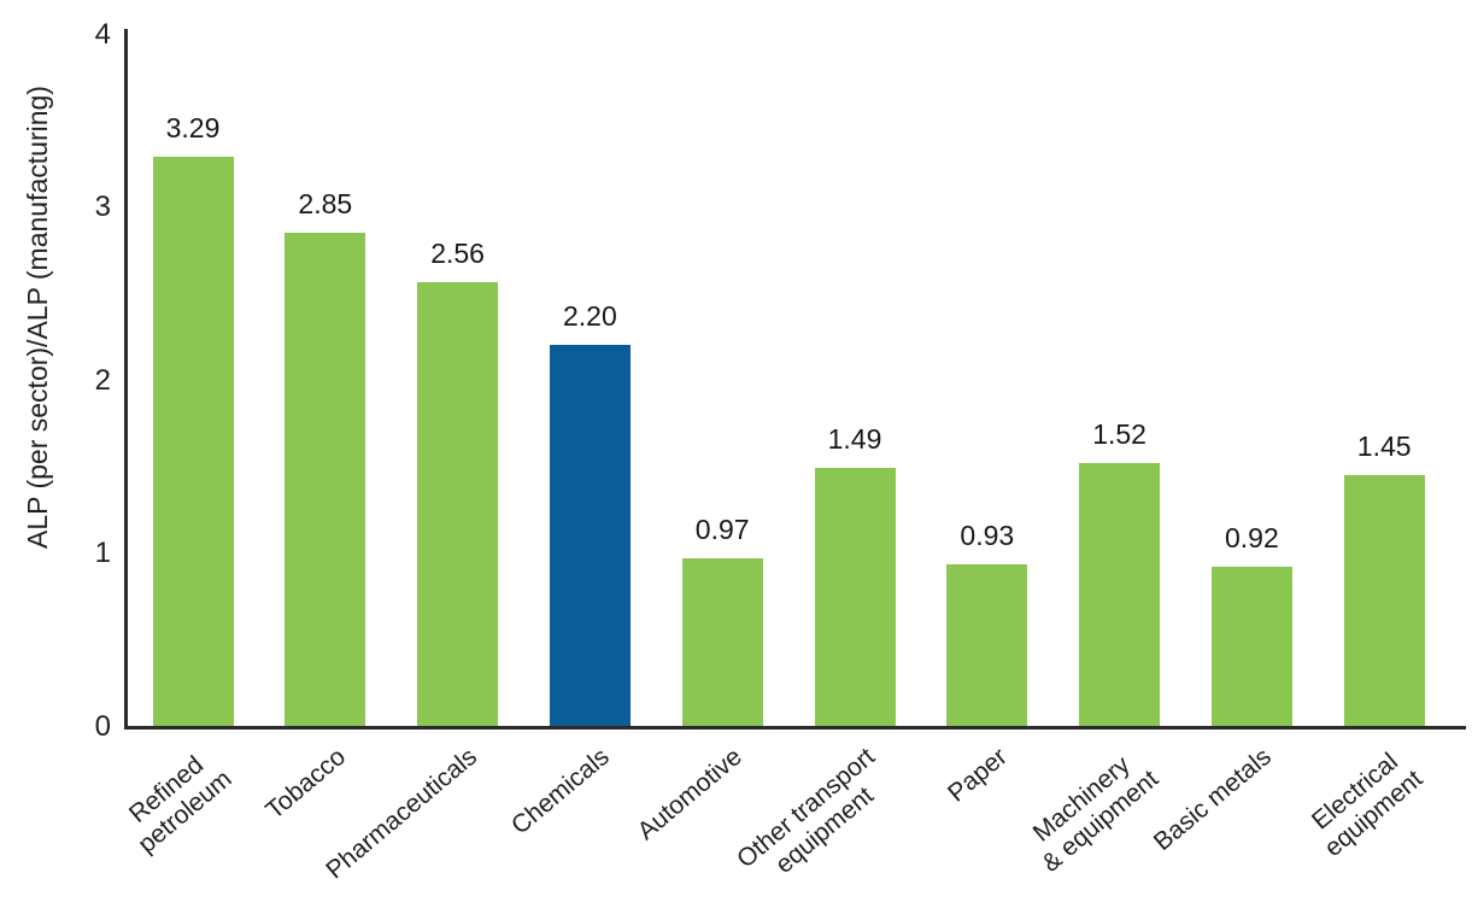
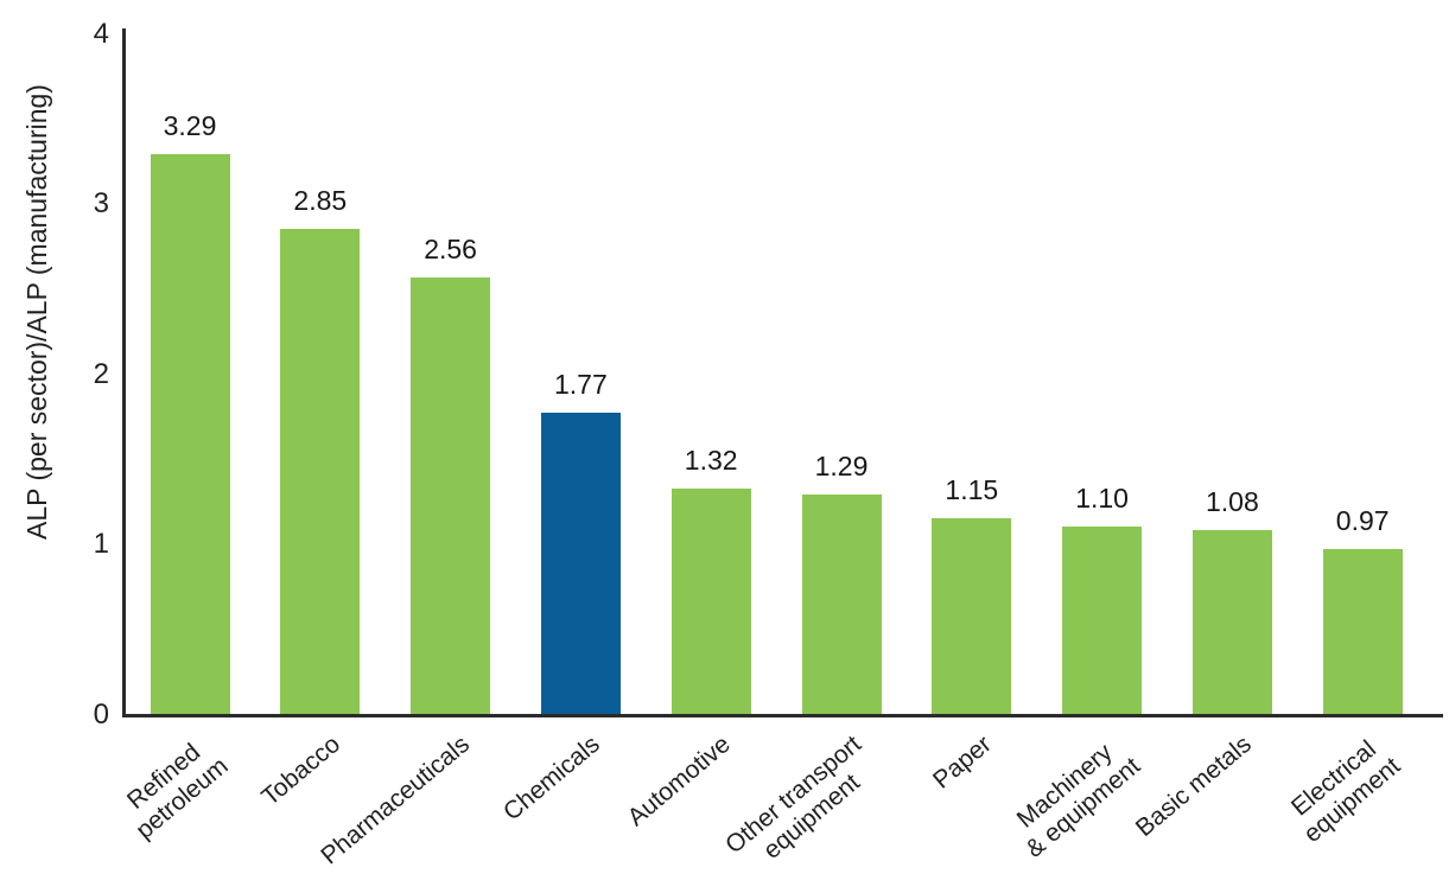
Chemicals: 2.20 -> 1.77
Automotive: 0.97 -> 1.32
Other transport equipment: 1.49 -> 1.29
Paper: 0.93 -> 1.15
Machinery & equipment: 1.52 -> 1.10
Basic metals: 0.92 -> 1.08
Electrical equipment: 1.45 -> 0.97
